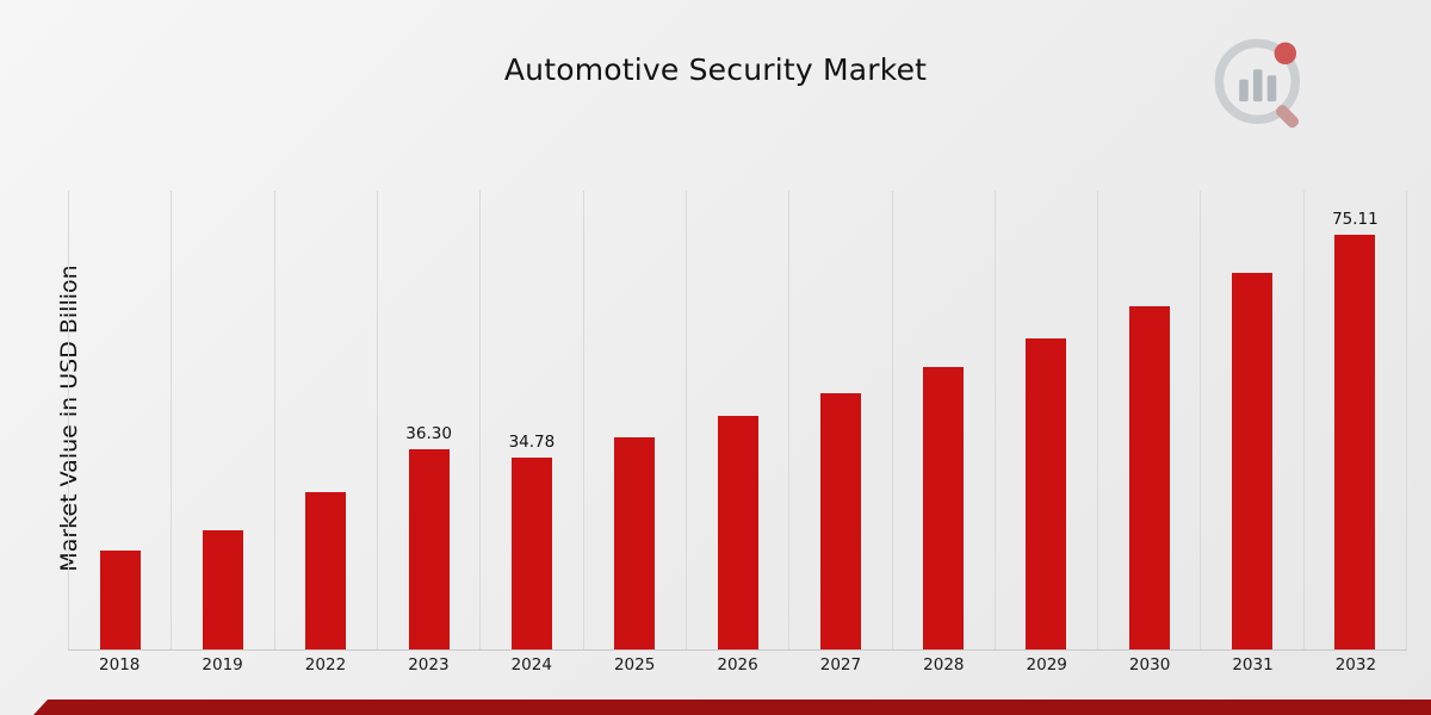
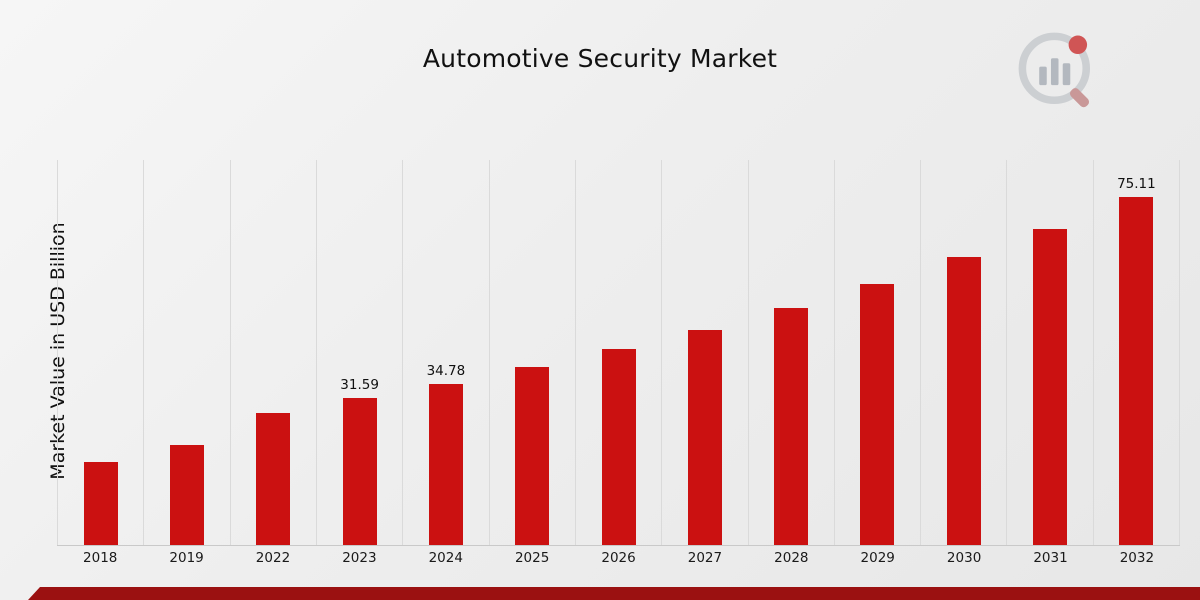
2023: 36.30 -> 31.59
